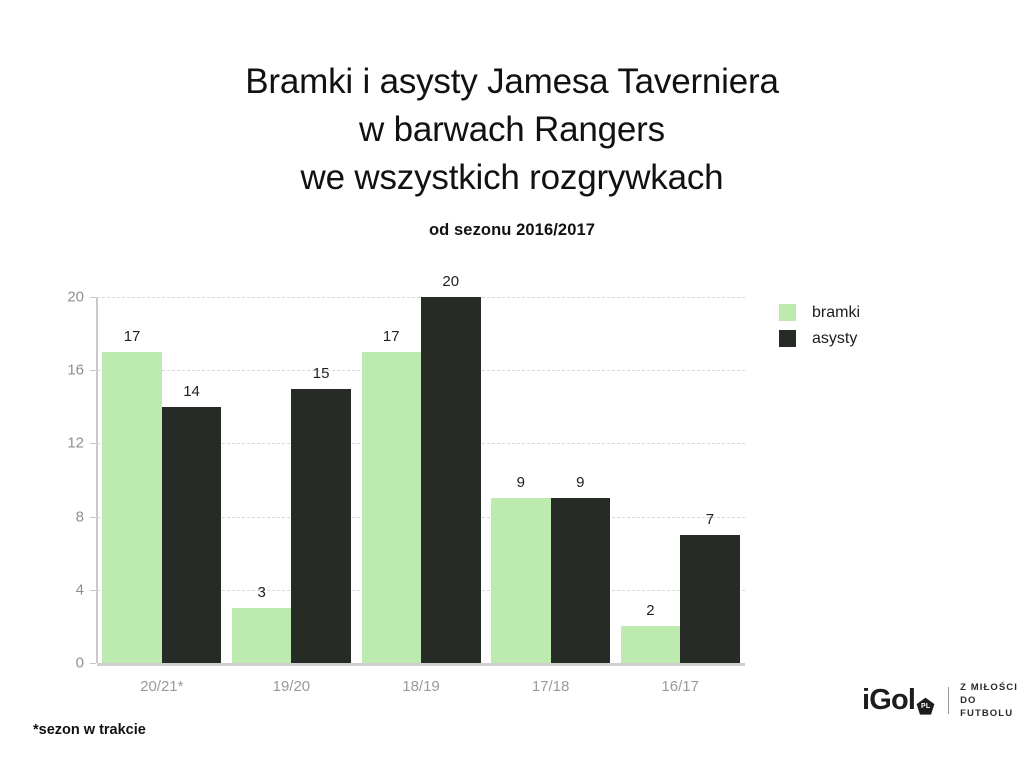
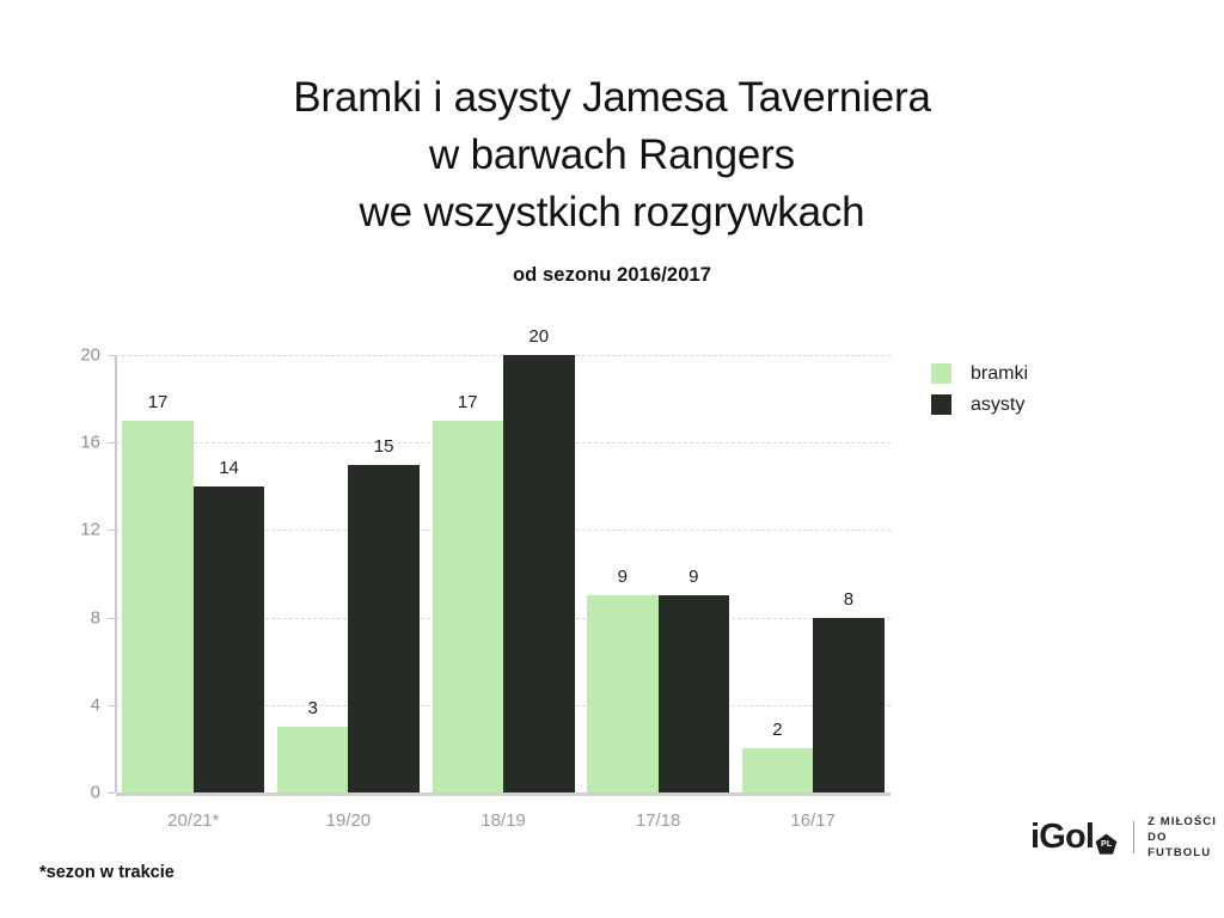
asysty/16/17: 7 -> 8
